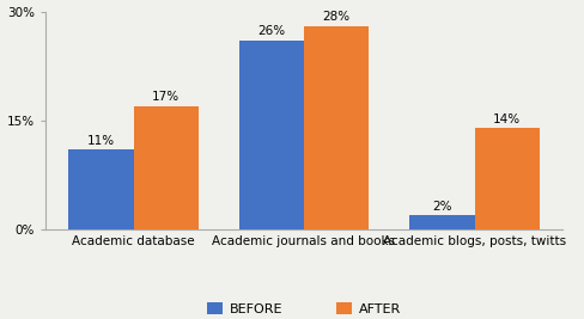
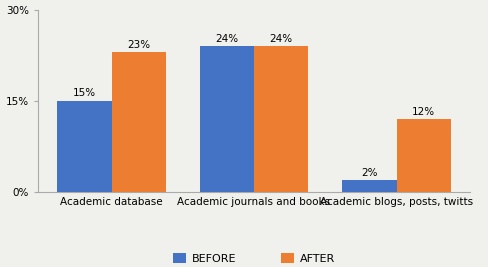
BEFORE/Academic database: 11% -> 15%
AFTER/Academic database: 17% -> 23%
BEFORE/Academic journals and books: 26% -> 24%
AFTER/Academic journals and books: 28% -> 24%
AFTER/Academic blogs, posts, twitts: 14% -> 12%
